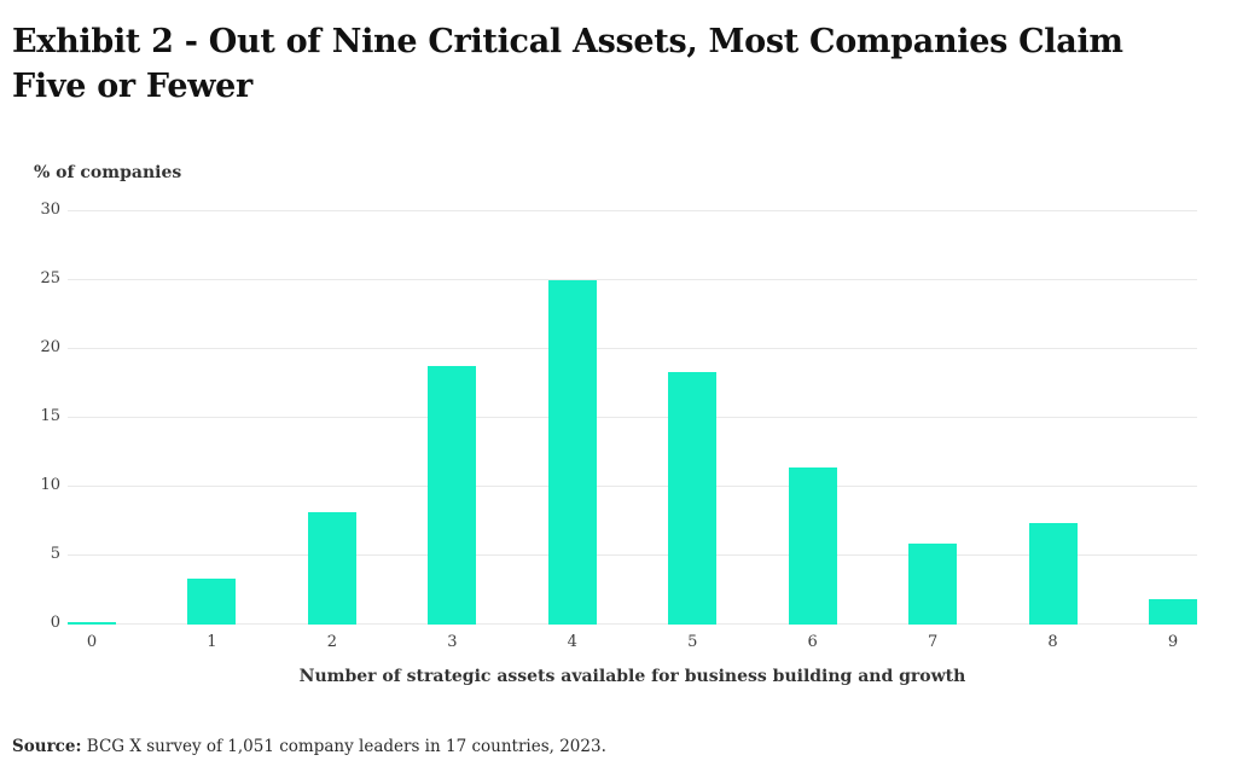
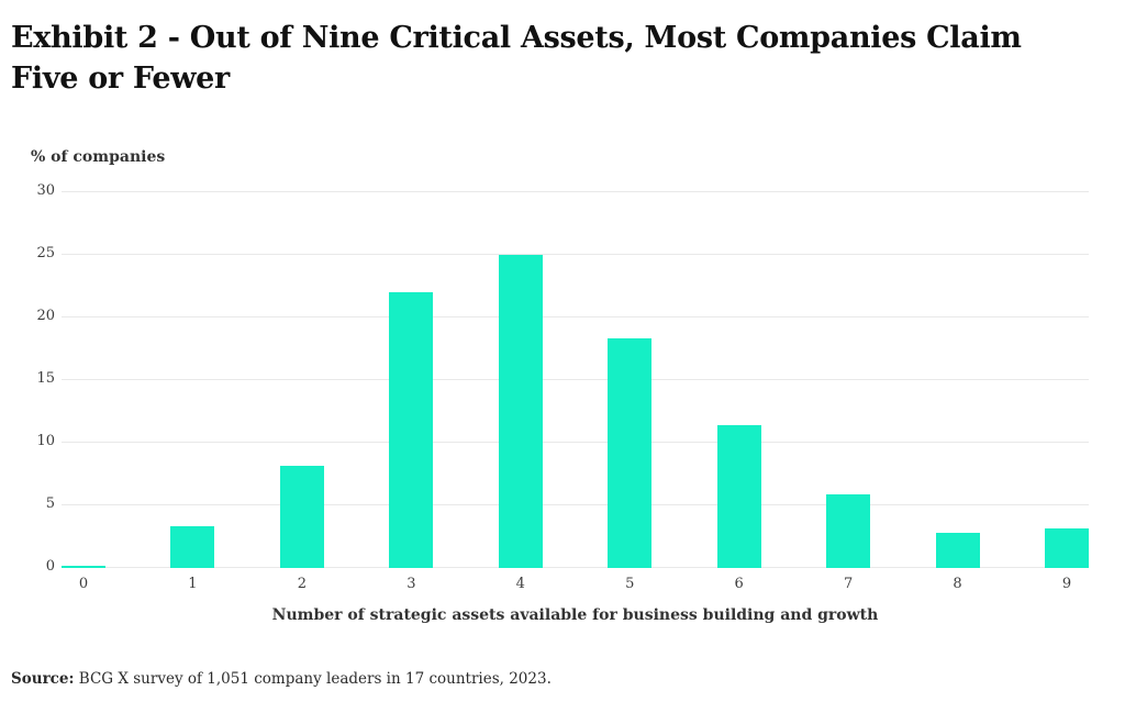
3: 18.8 -> 22.0
8: 7.4 -> 2.8
9: 1.8 -> 3.2
